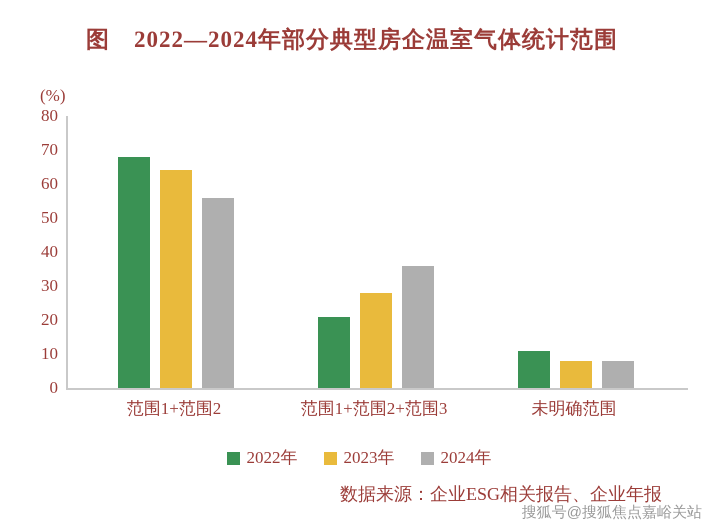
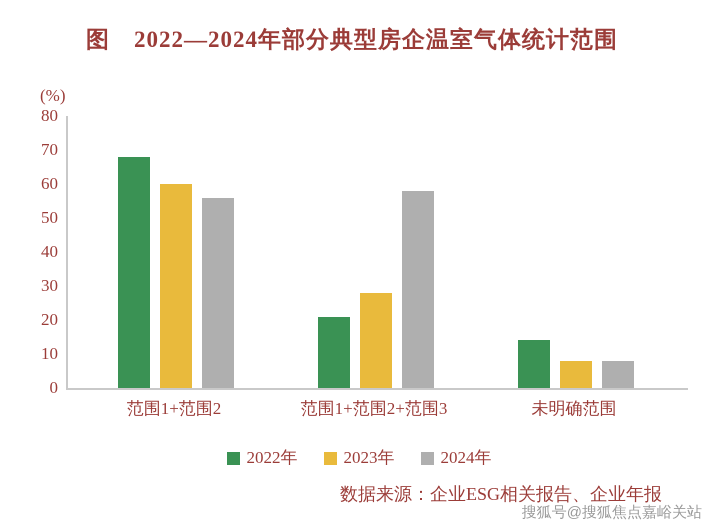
2023年/范围1+范围2: 64 -> 60
2024年/范围1+范围2+范围3: 36 -> 58
2022年/未明确范围: 11 -> 14
